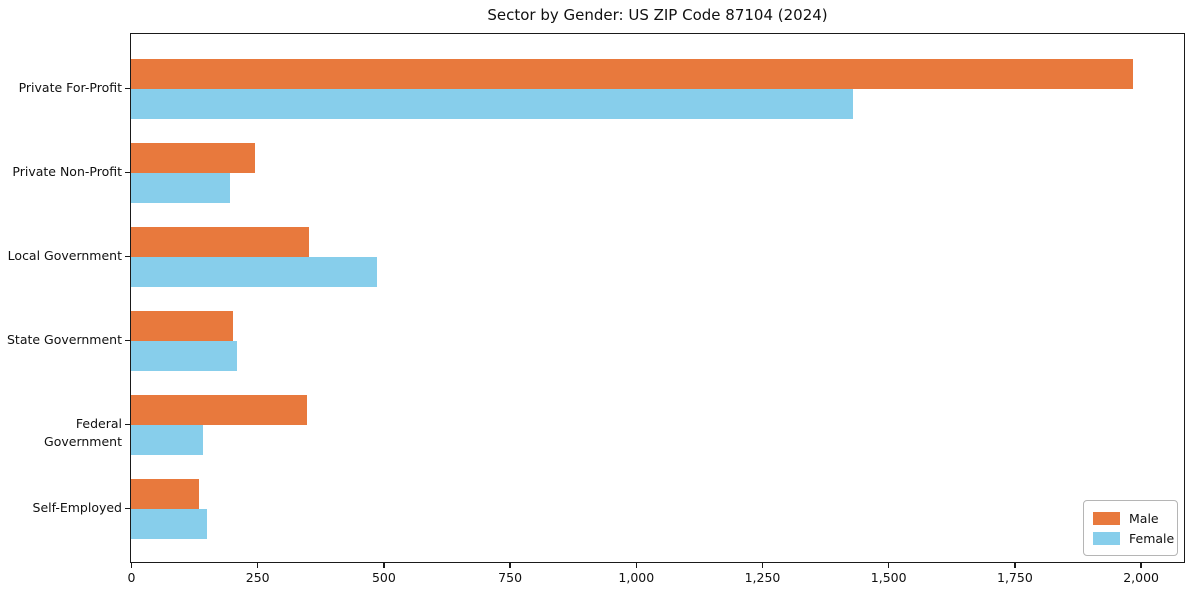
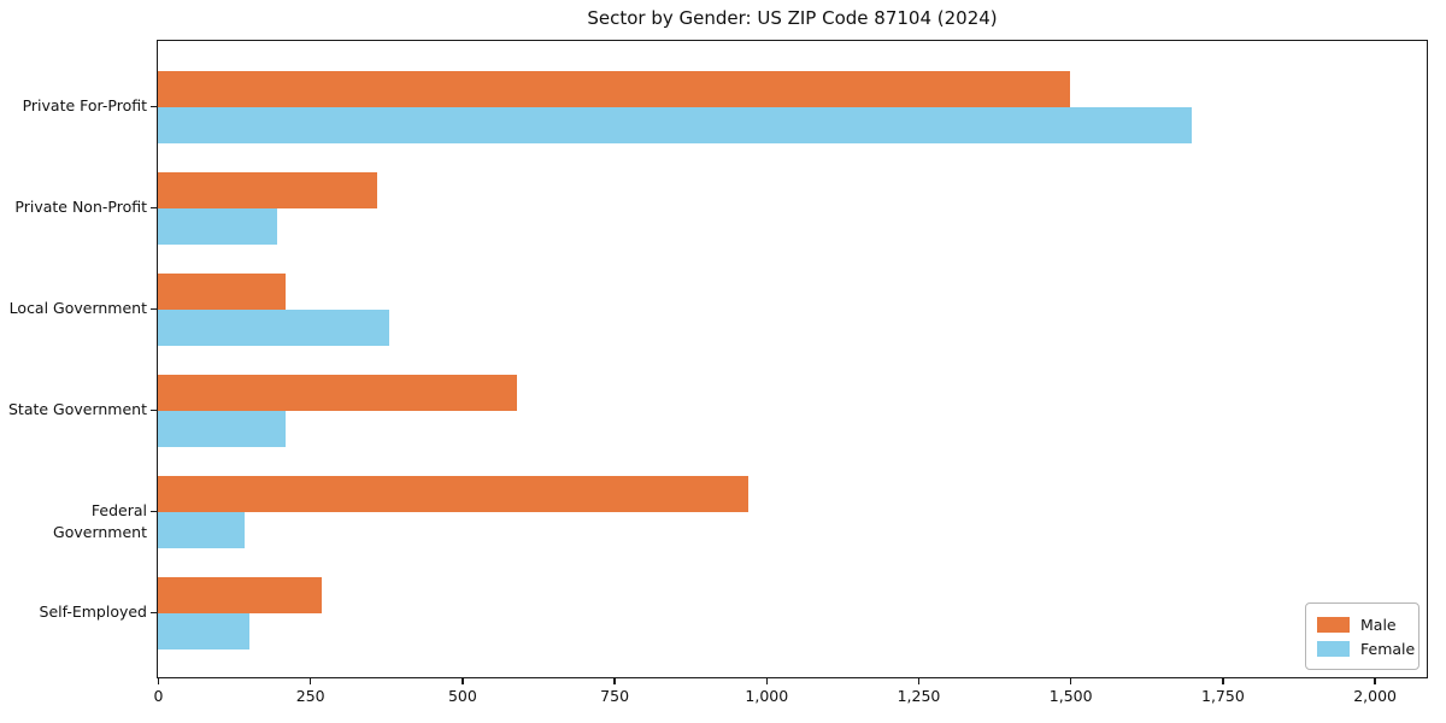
Male/Private For-Profit: 1980 -> 1500
Female/Private For-Profit: 1430 -> 1700
Male/Private Non-Profit: 240 -> 360
Male/Local Government: 350 -> 210
Female/Local Government: 490 -> 380
Male/State Government: 200 -> 590
Male/Federal Government: 350 -> 970
Male/Self-Employed: 130 -> 270
